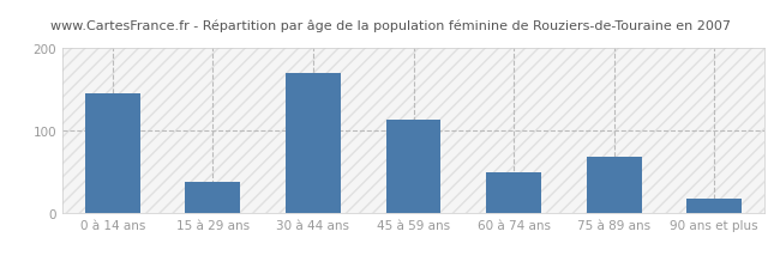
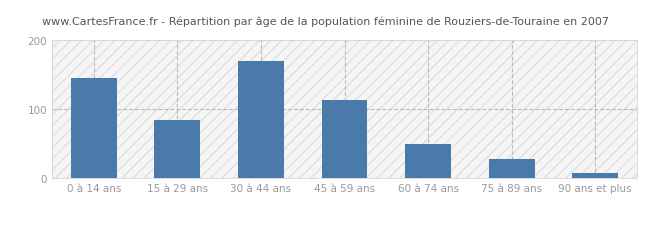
15 à 29 ans: 38 -> 85
75 à 89 ans: 68 -> 28
90 ans et plus: 18 -> 8
